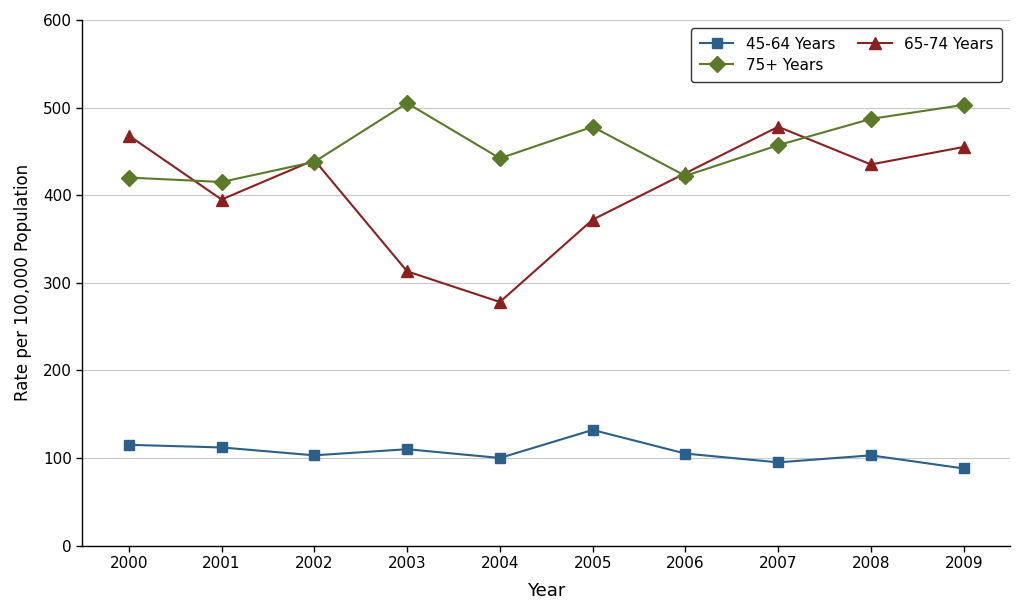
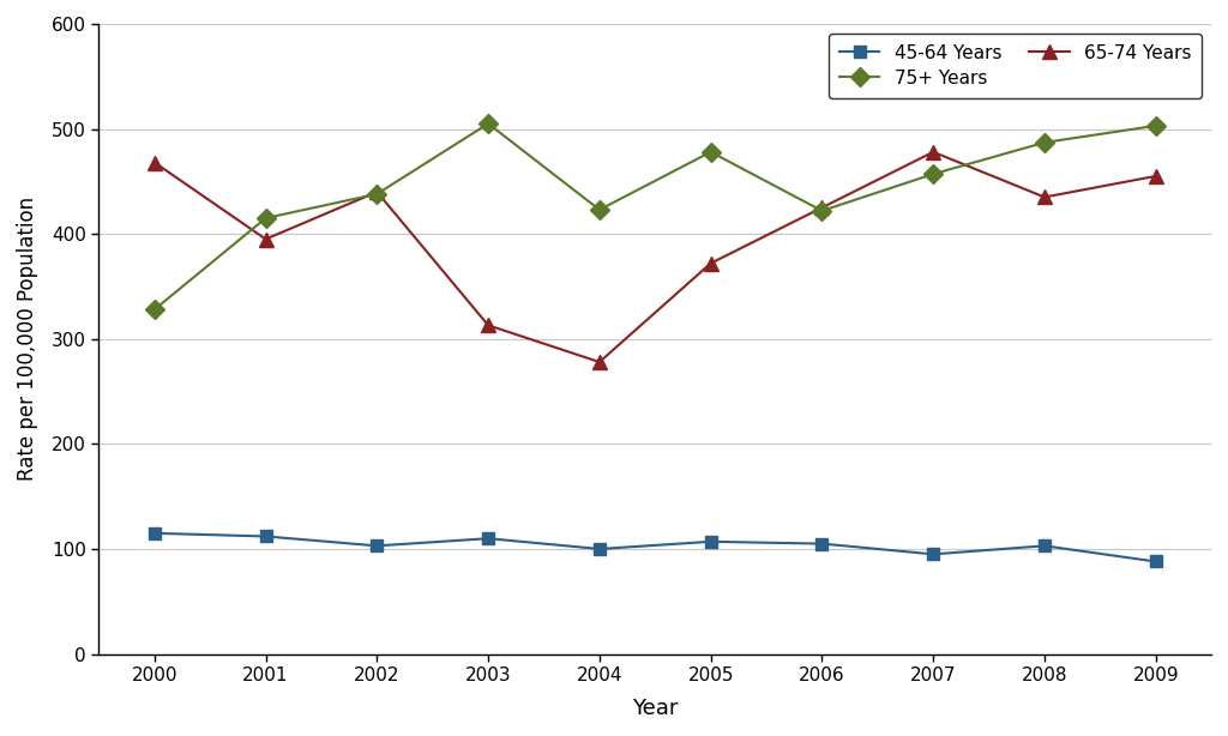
75+ Years/2000: 420 -> 328
75+ Years/2004: 442 -> 423
45-64 Years/2005: 132 -> 107
